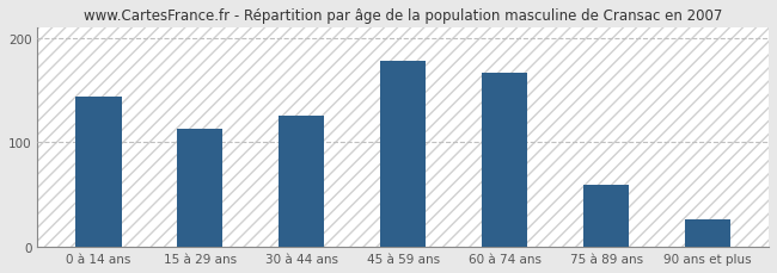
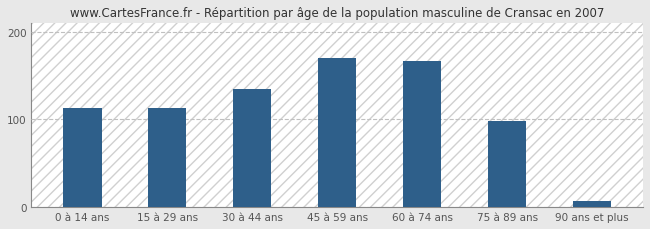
0 à 14 ans: 144 -> 113
30 à 44 ans: 126 -> 135
45 à 59 ans: 178 -> 170
75 à 89 ans: 60 -> 98
90 ans et plus: 26 -> 7
